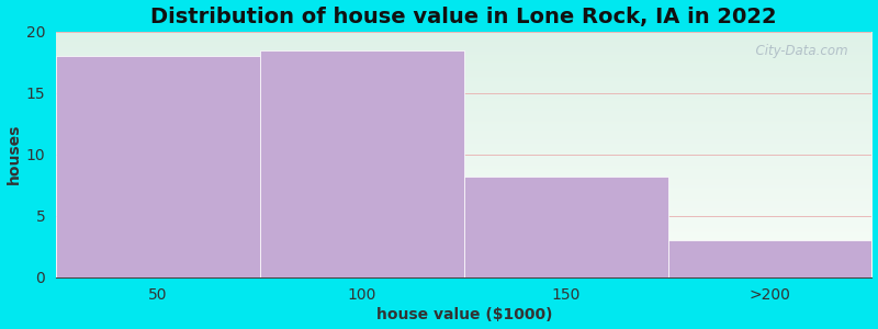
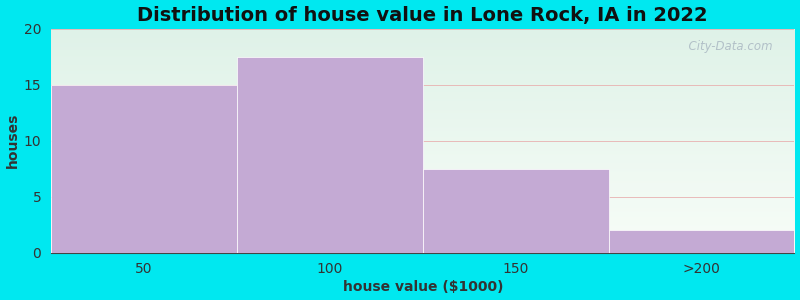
50: 18.0 -> 15.0
100: 18.5 -> 17.5
150: 8.2 -> 7.5
>200: 3.0 -> 2.0
